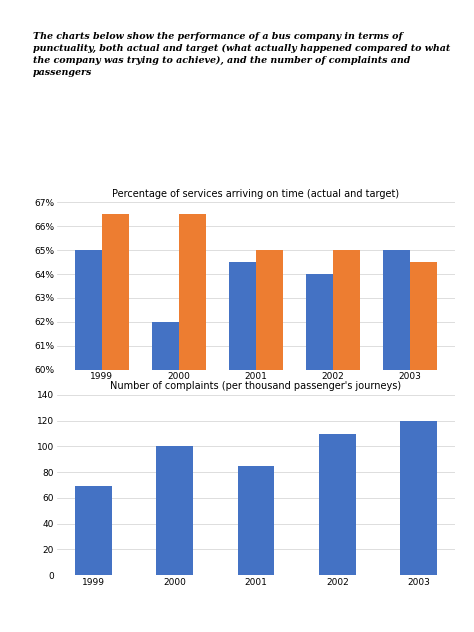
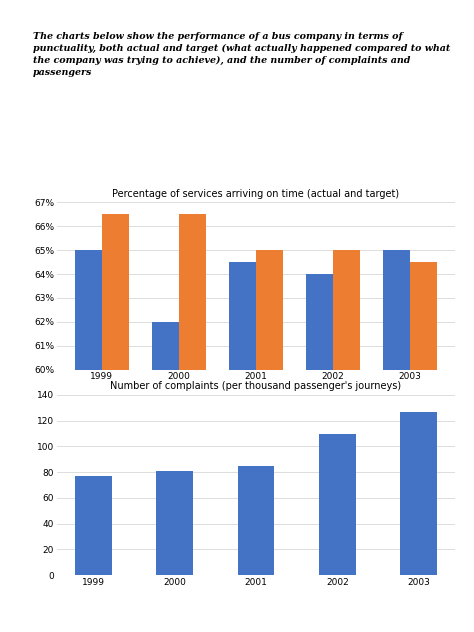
Number of complaints (per thousand passenger's journeys)/1999: 69 -> 77
Number of complaints (per thousand passenger's journeys)/2000: 100 -> 81
Number of complaints (per thousand passenger's journeys)/2003: 120 -> 127
